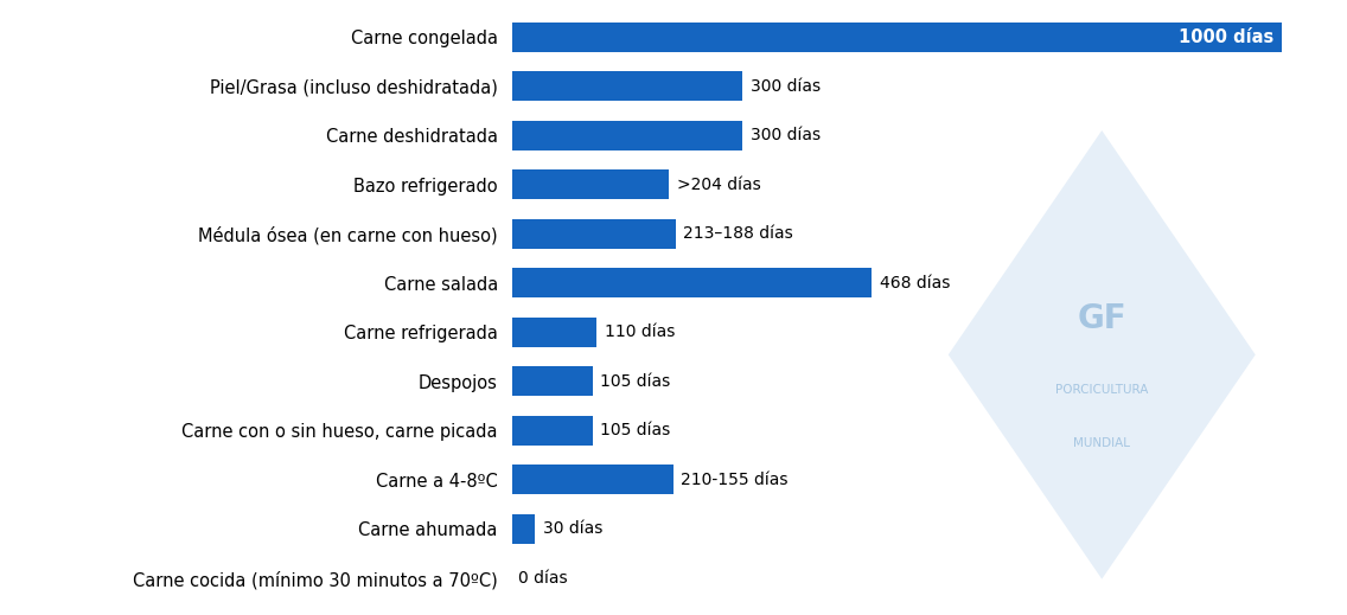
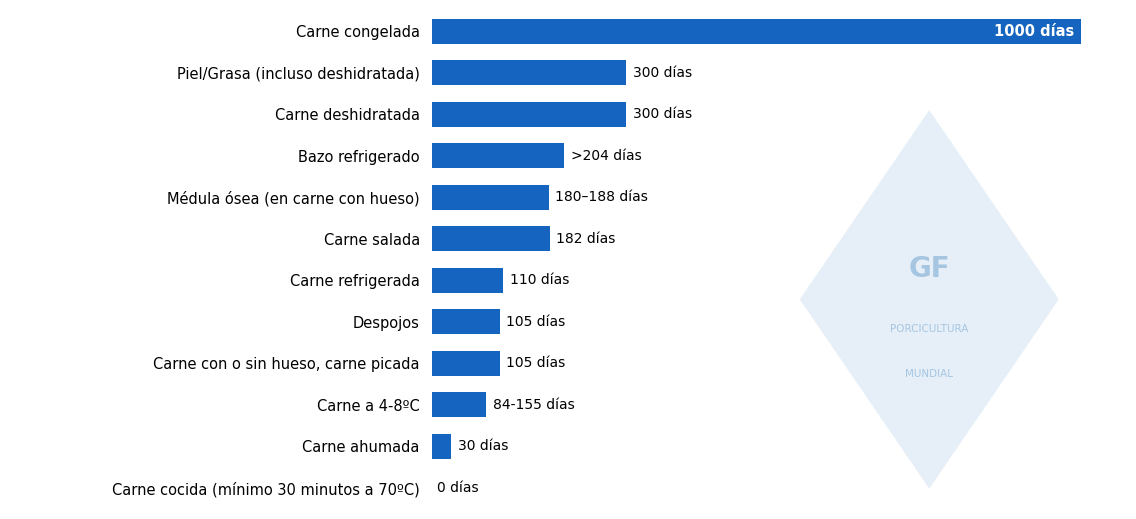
Médula ósea (en carne con hueso): 213 -> 180
Carne salada: 468 -> 182
Carne a 4-8ºC: 210 -> 84
